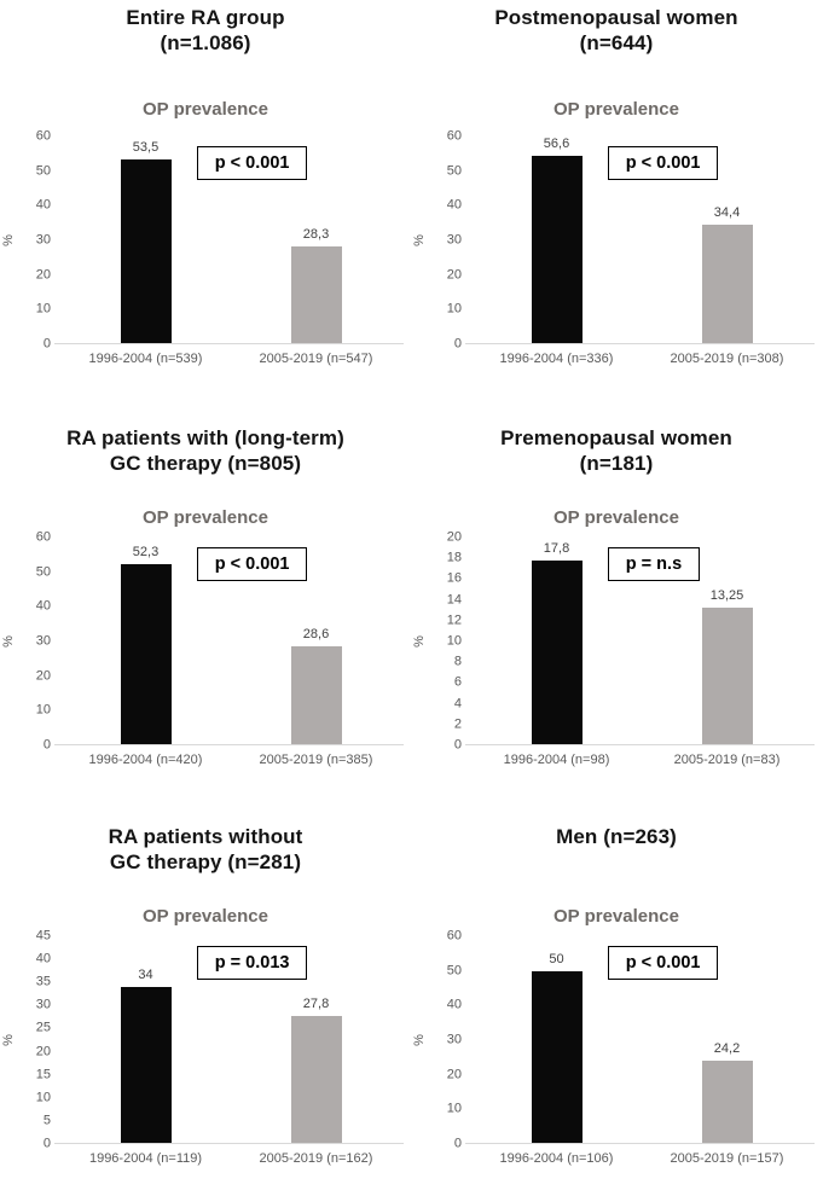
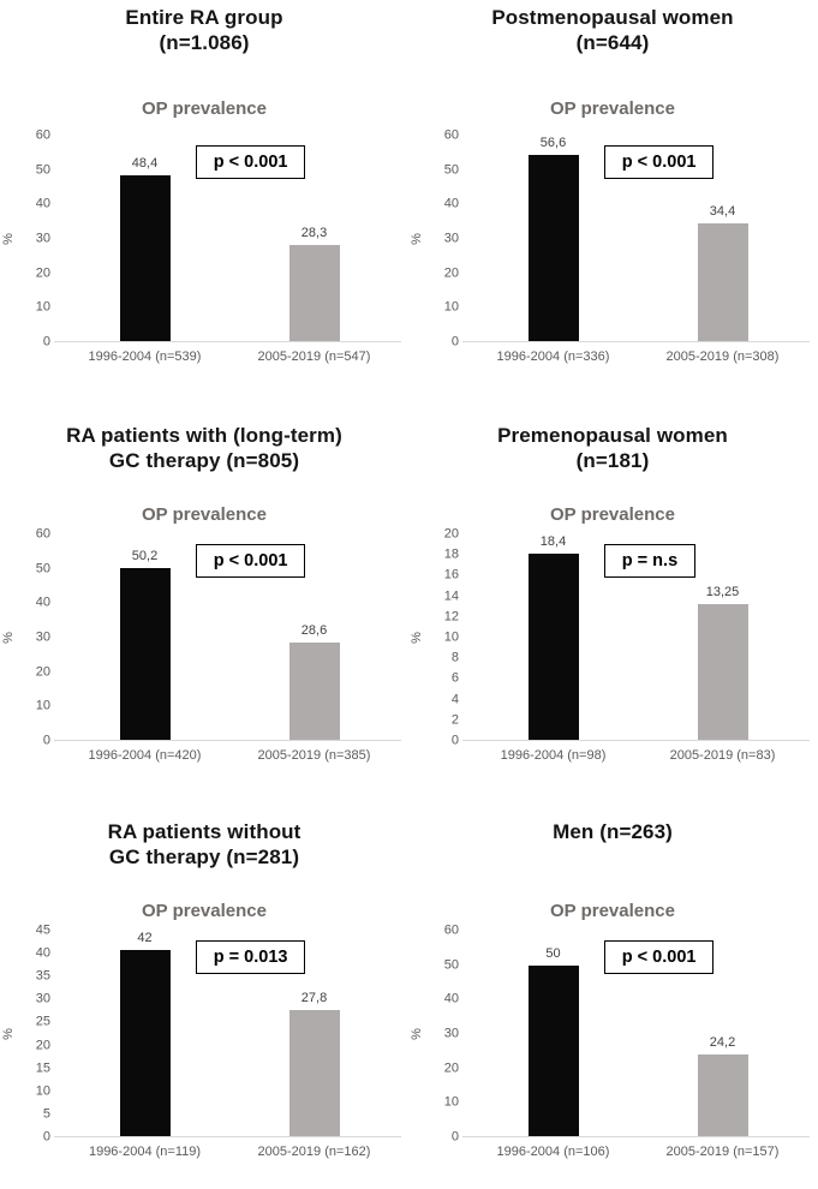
Entire RA group (n=1.086)/1996-2004 (n=539): 53,5 -> 48,4
RA patients with (long-term) GC therapy (n=805)/1996-2004 (n=420): 52,3 -> 50,2
Premenopausal women (n=181)/1996-2004 (n=98): 17,8 -> 18,4
RA patients without GC therapy (n=281)/1996-2004 (n=119): 34 -> 42
